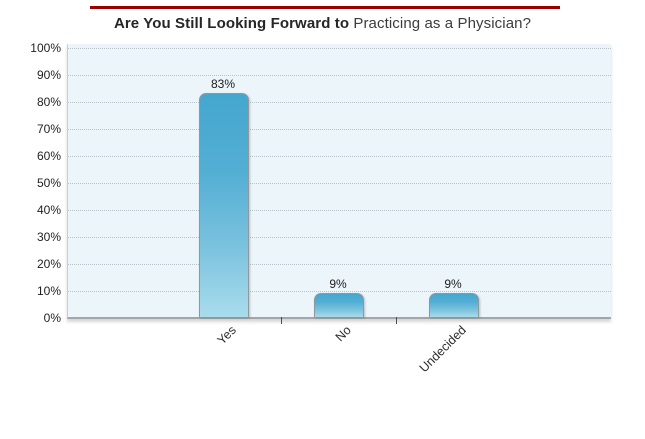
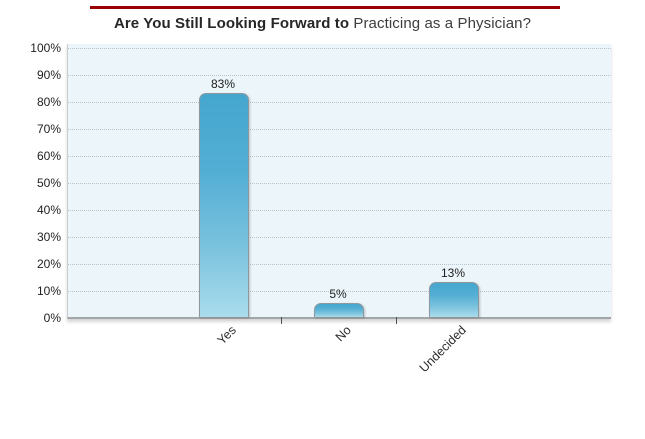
No: 9% -> 5%
Undecided: 9% -> 13%
